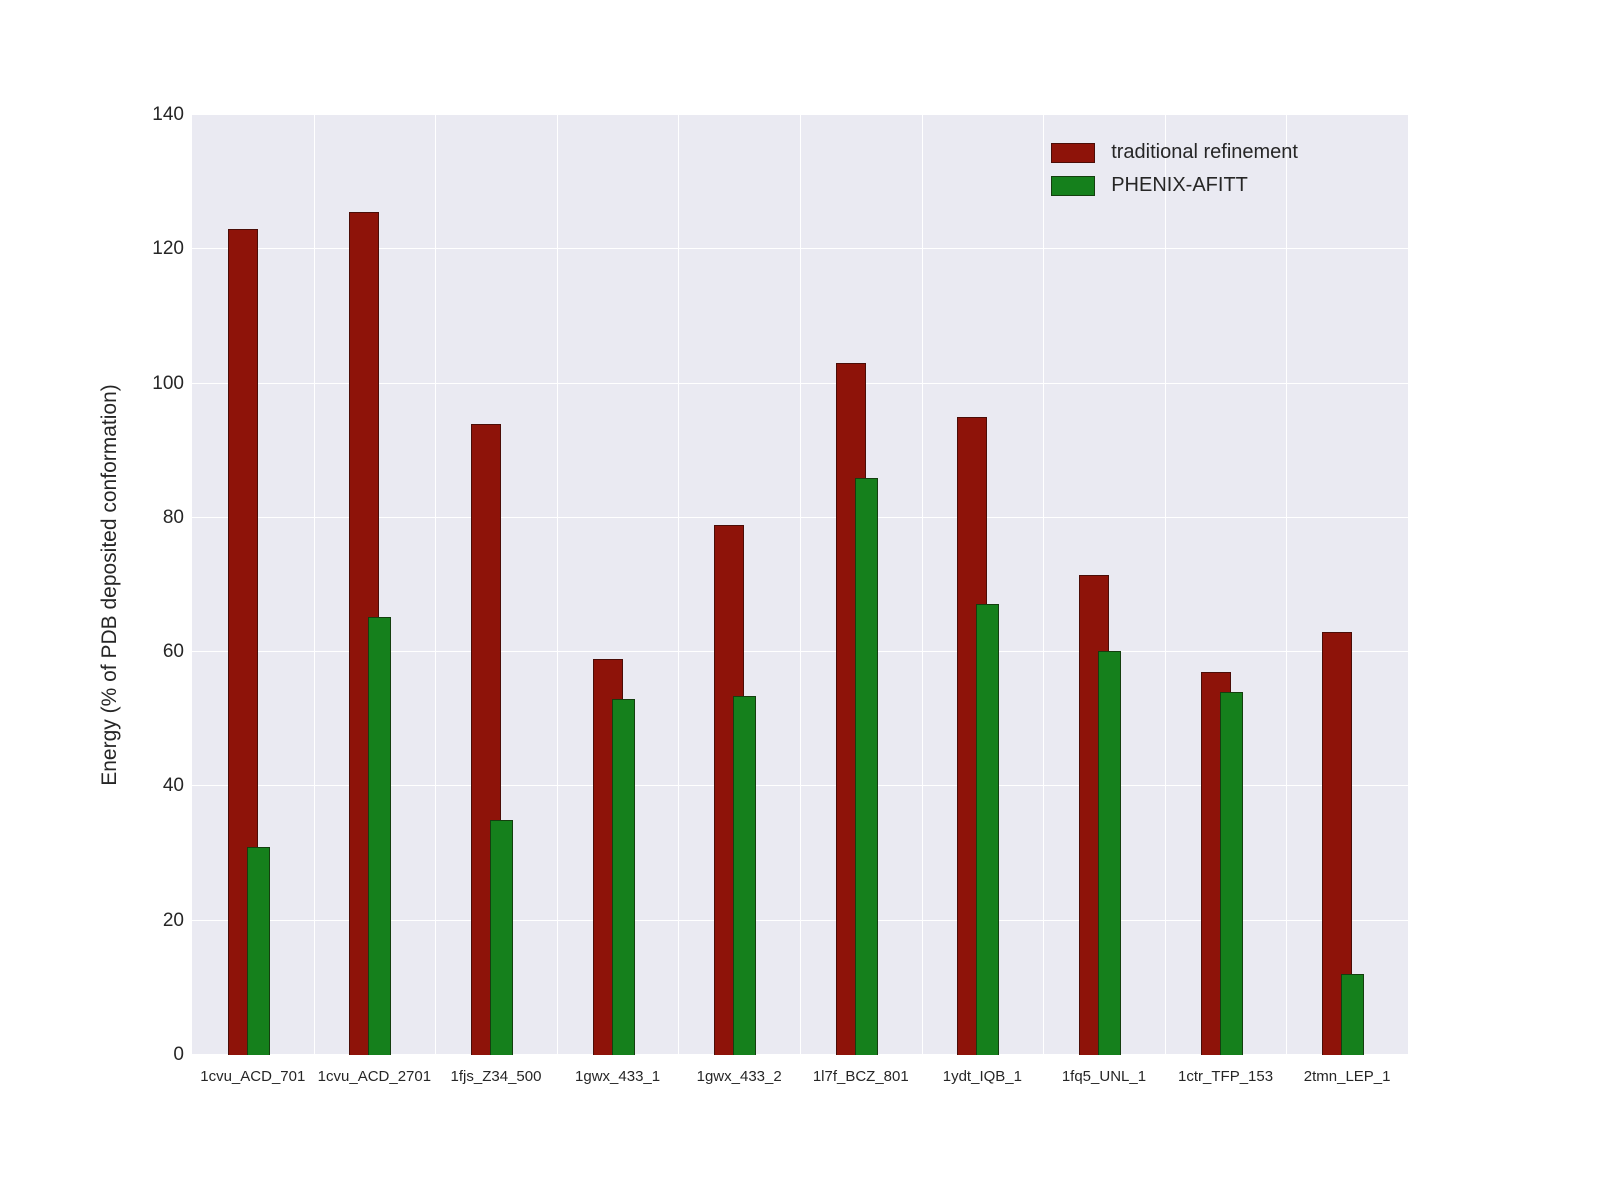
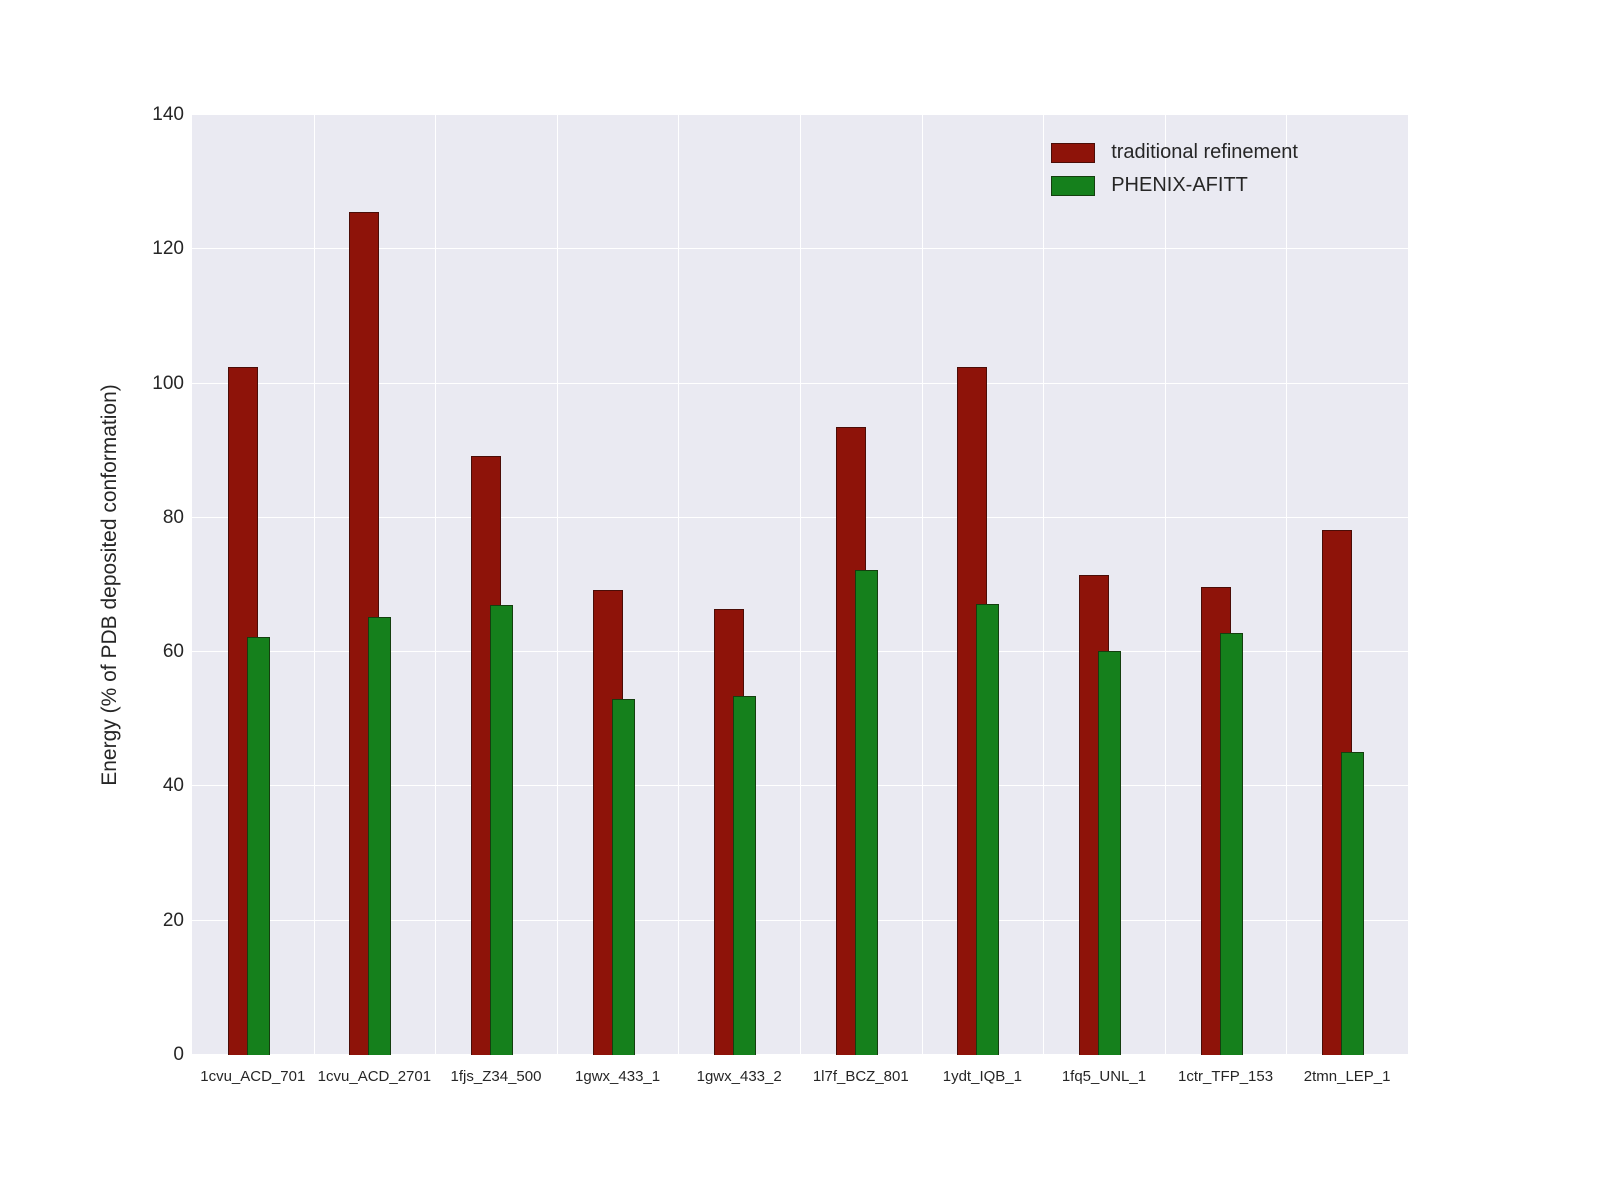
traditional refinement/1cvu_ACD_701: 123 -> 102
PHENIX-AFITT/1cvu_ACD_701: 31 -> 62
traditional refinement/1fjs_Z34_500: 94 -> 89
PHENIX-AFITT/1fjs_Z34_500: 35 -> 67
traditional refinement/1gwx_433_1: 59 -> 69
traditional refinement/1gwx_433_2: 79 -> 66
traditional refinement/1l7f_BCZ_801: 103 -> 94
PHENIX-AFITT/1l7f_BCZ_801: 86 -> 72
traditional refinement/1ydt_IQB_1: 95 -> 102
traditional refinement/1ctr_TFP_153: 57 -> 70
PHENIX-AFITT/1ctr_TFP_153: 54 -> 63
traditional refinement/2tmn_LEP_1: 63 -> 78
PHENIX-AFITT/2tmn_LEP_1: 12 -> 45
